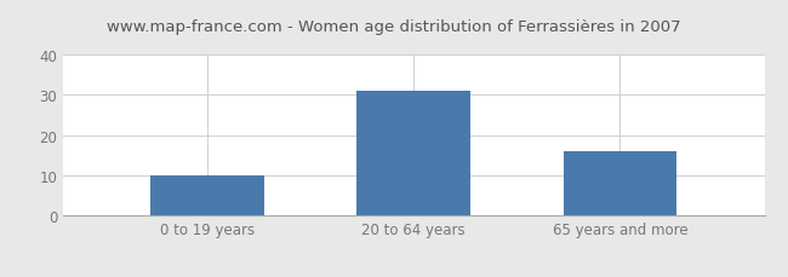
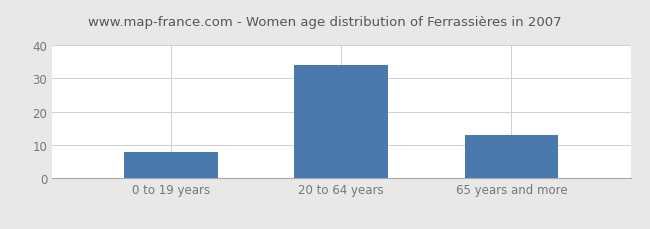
0 to 19 years: 10 -> 8
20 to 64 years: 31 -> 34
65 years and more: 16 -> 13
